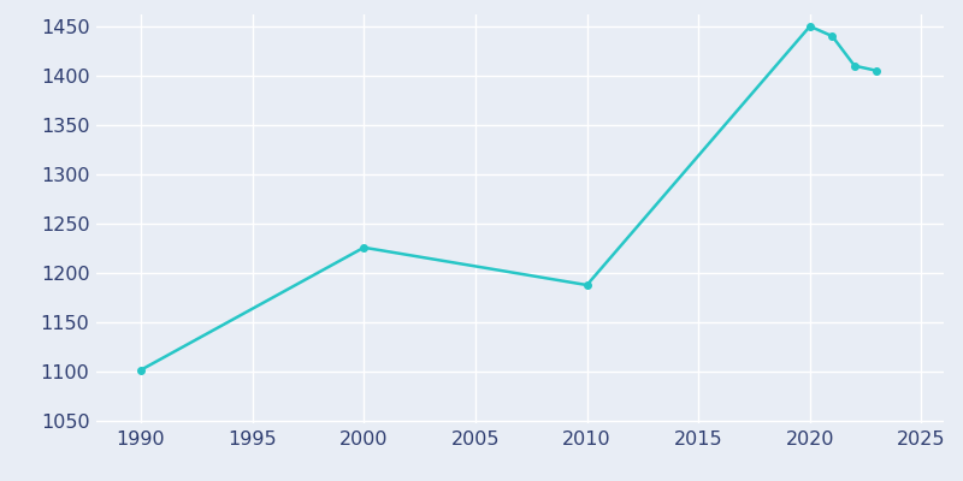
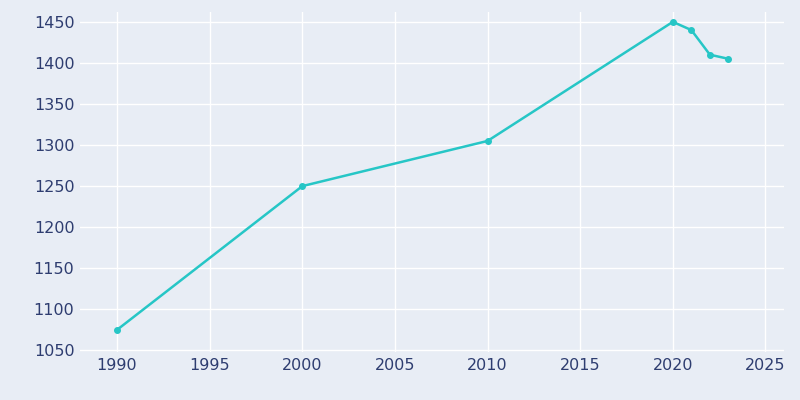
1990: 1102 -> 1075
2000: 1226 -> 1250
2010: 1188 -> 1305
